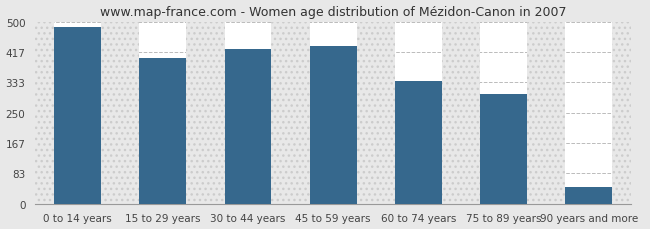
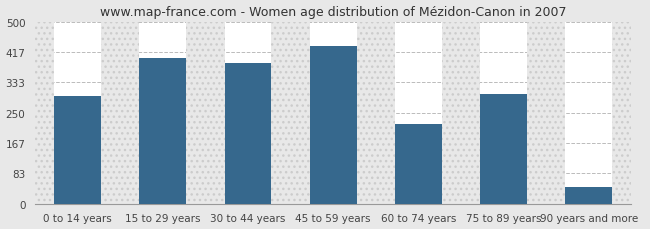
0 to 14 years: 484 -> 295
30 to 44 years: 425 -> 385
60 to 74 years: 336 -> 220
